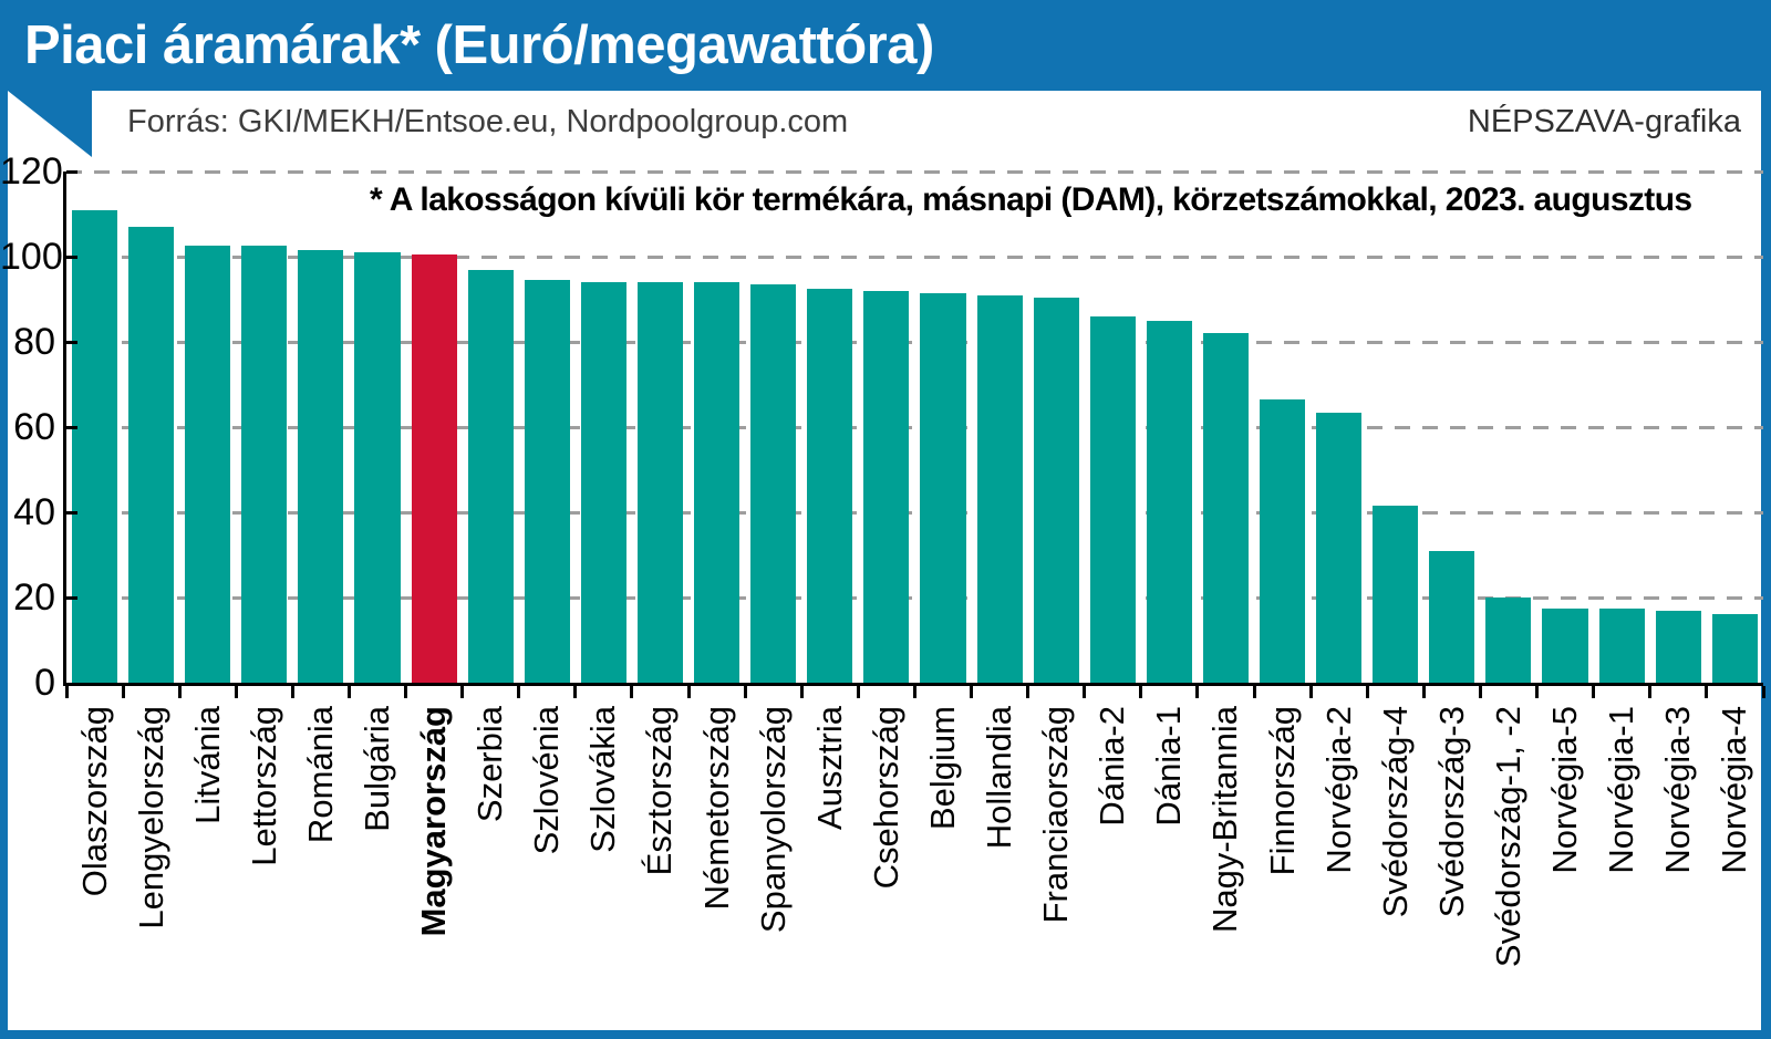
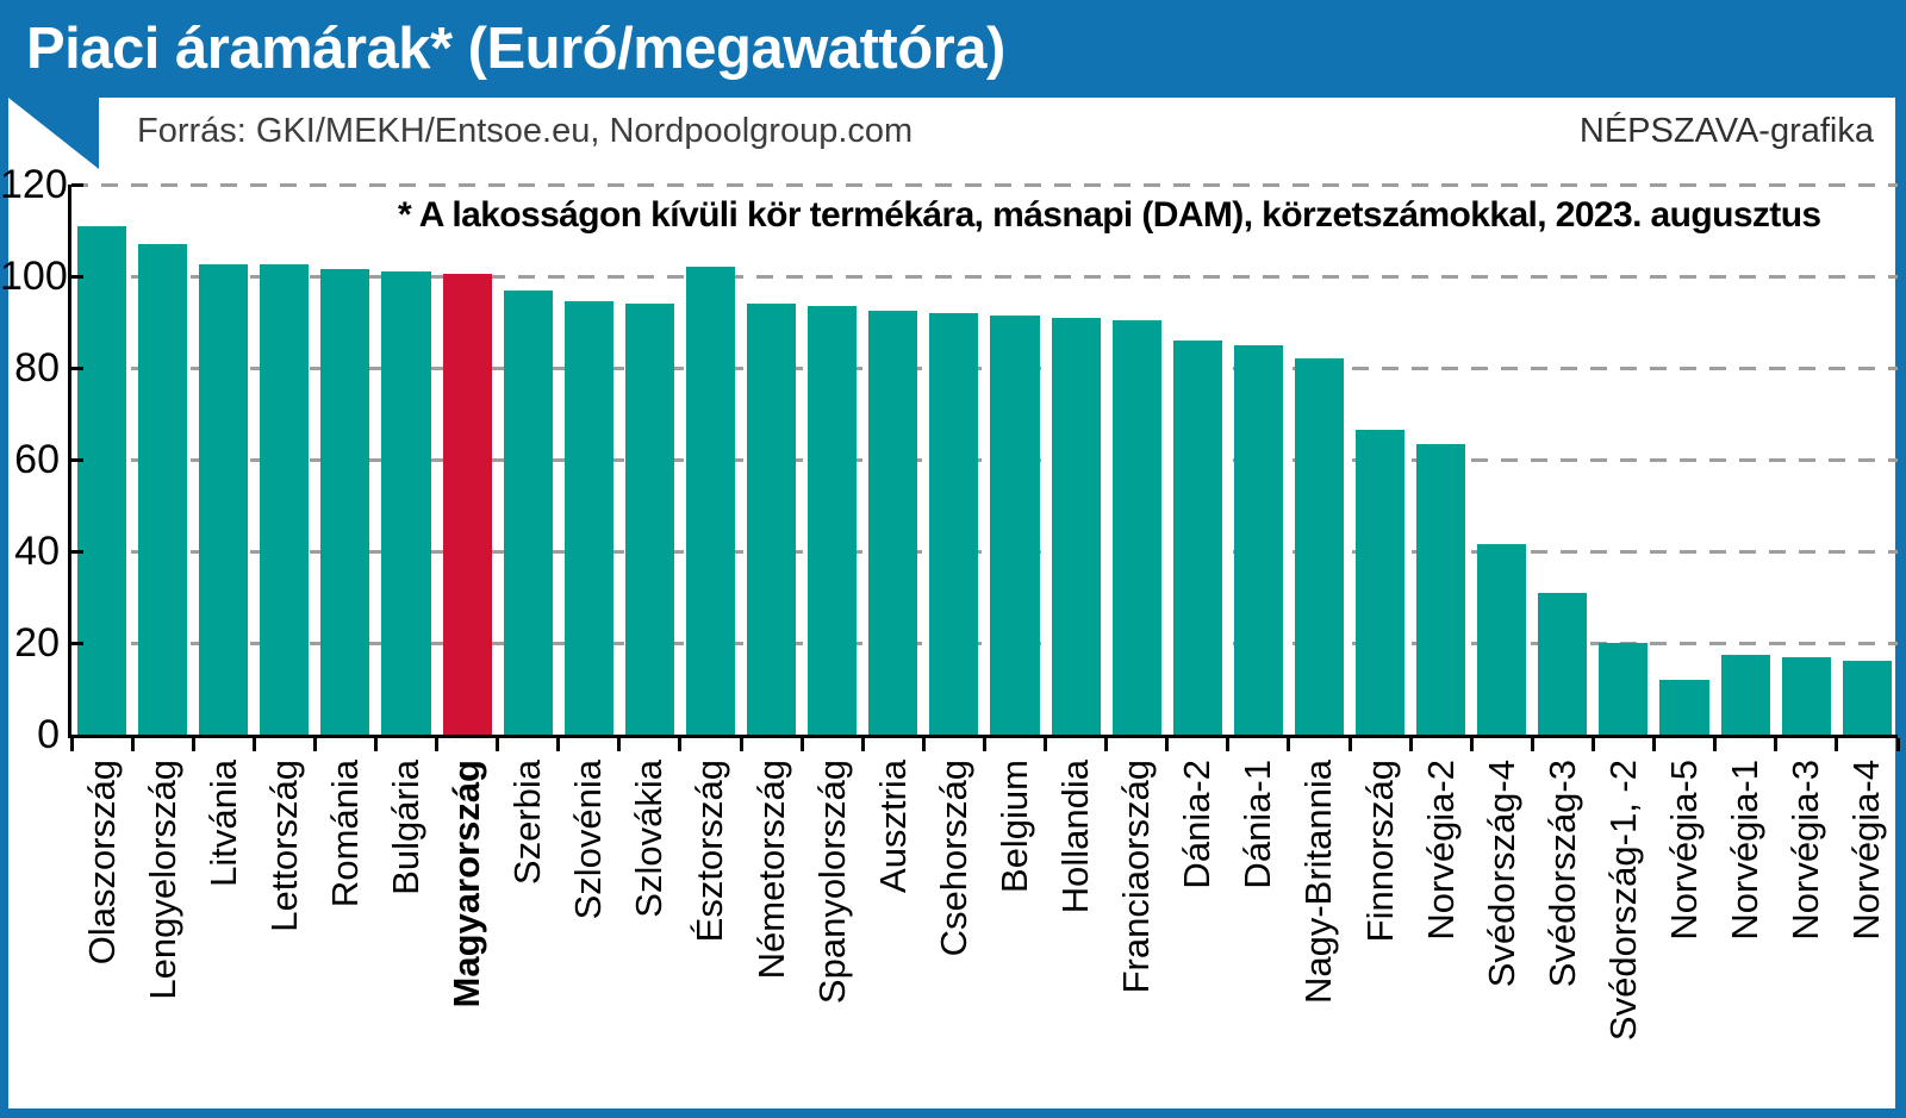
Észtország: 94 -> 102
Norvégia-5: 18 -> 12
